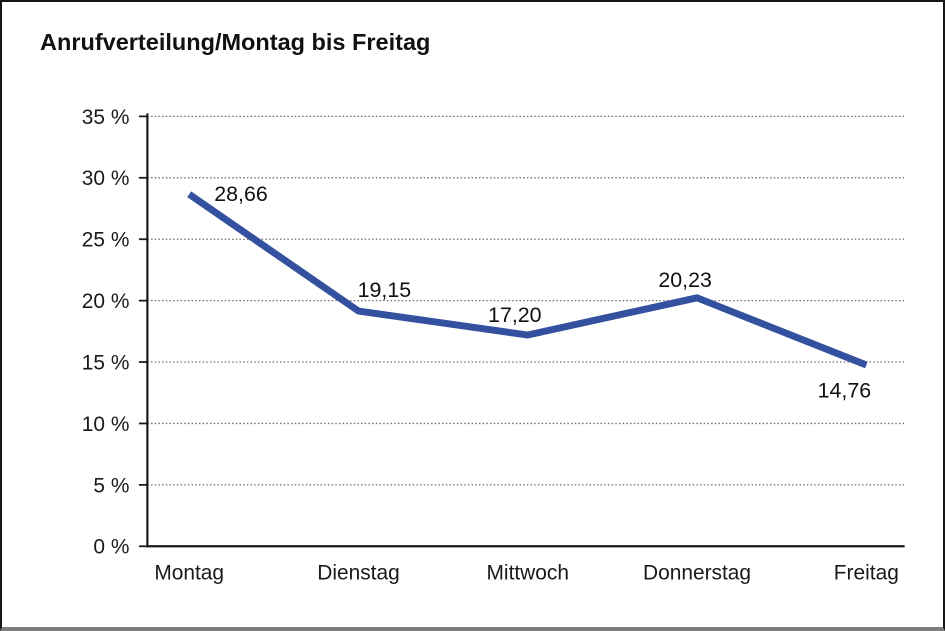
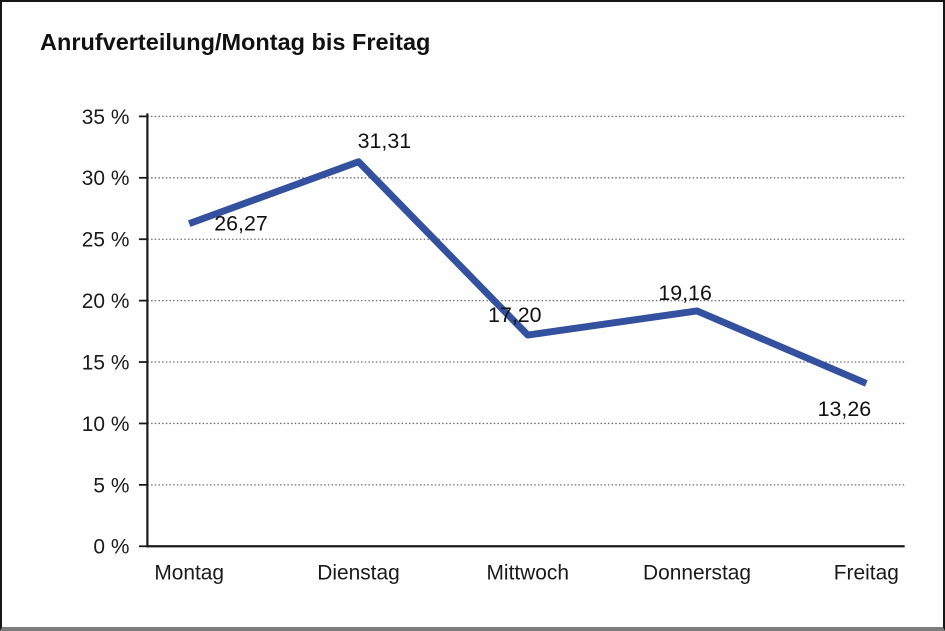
Montag: 28,66 -> 26,27
Dienstag: 19,15 -> 31,31
Donnerstag: 20,23 -> 19,16
Freitag: 14,76 -> 13,26
